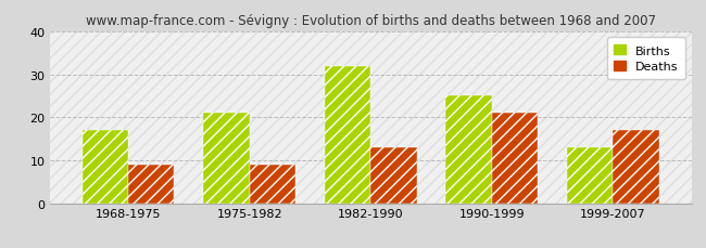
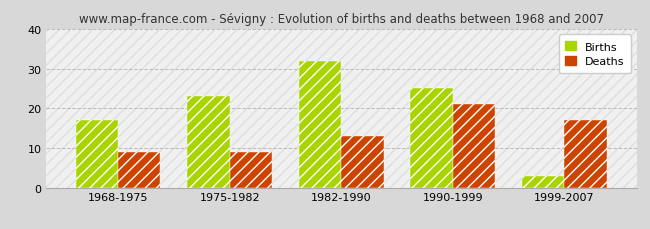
Births/1975-1982: 21 -> 23
Births/1999-2007: 13 -> 3
